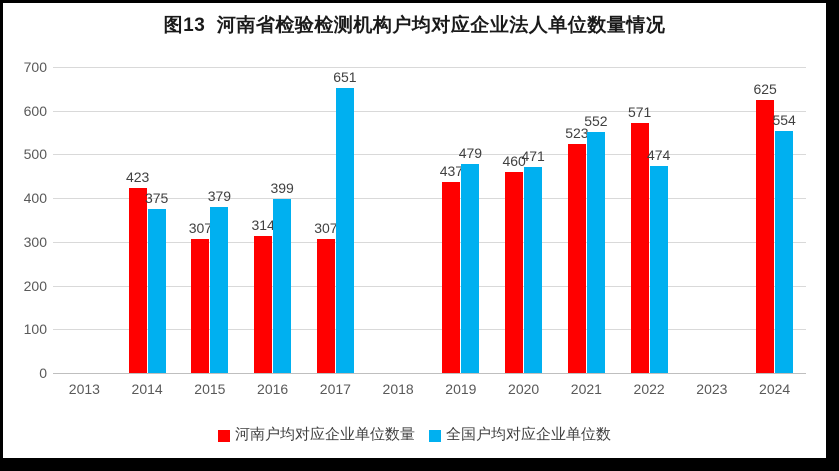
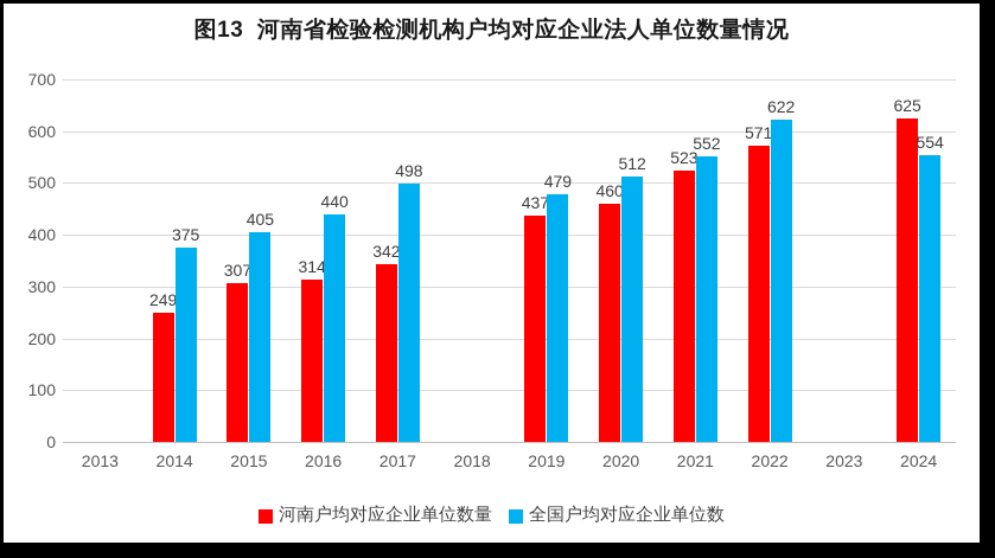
河南户均对应企业单位数量/2014: 423 -> 249
全国户均对应企业单位数/2015: 379 -> 405
全国户均对应企业单位数/2016: 399 -> 440
河南户均对应企业单位数量/2017: 307 -> 342
全国户均对应企业单位数/2017: 651 -> 498
全国户均对应企业单位数/2020: 471 -> 512
全国户均对应企业单位数/2022: 474 -> 622
